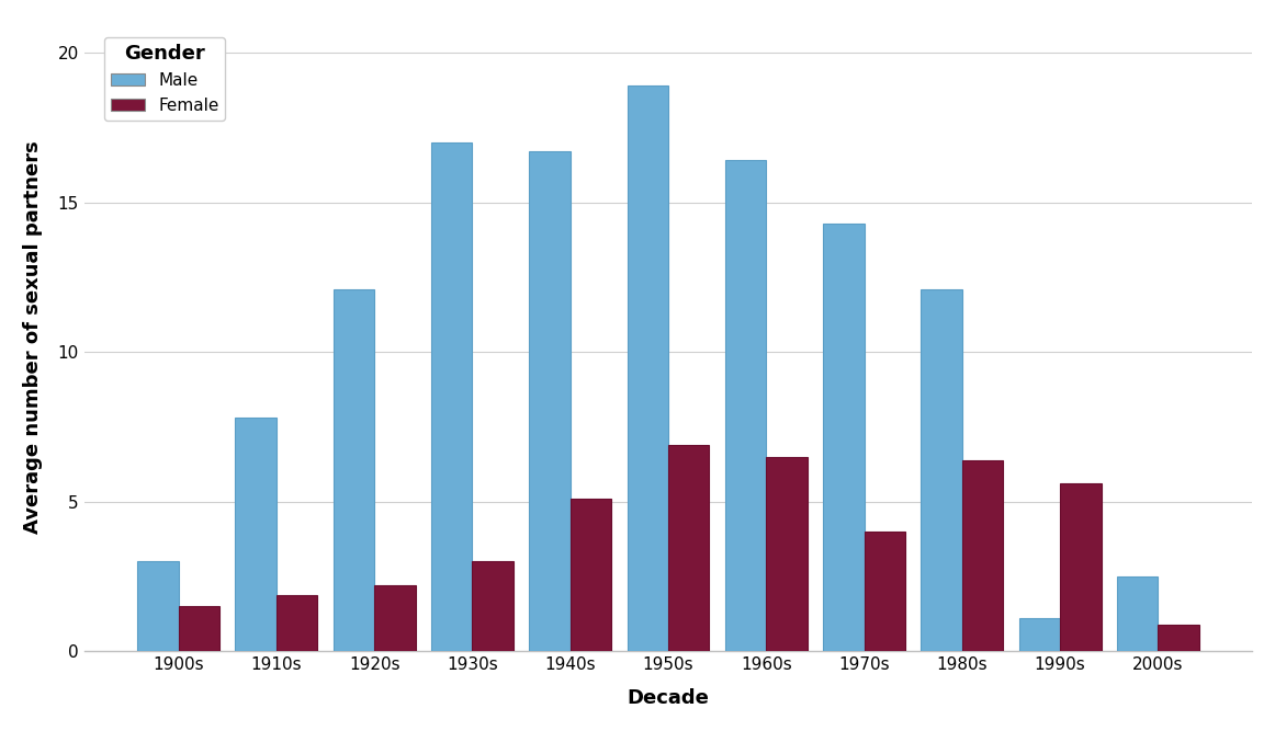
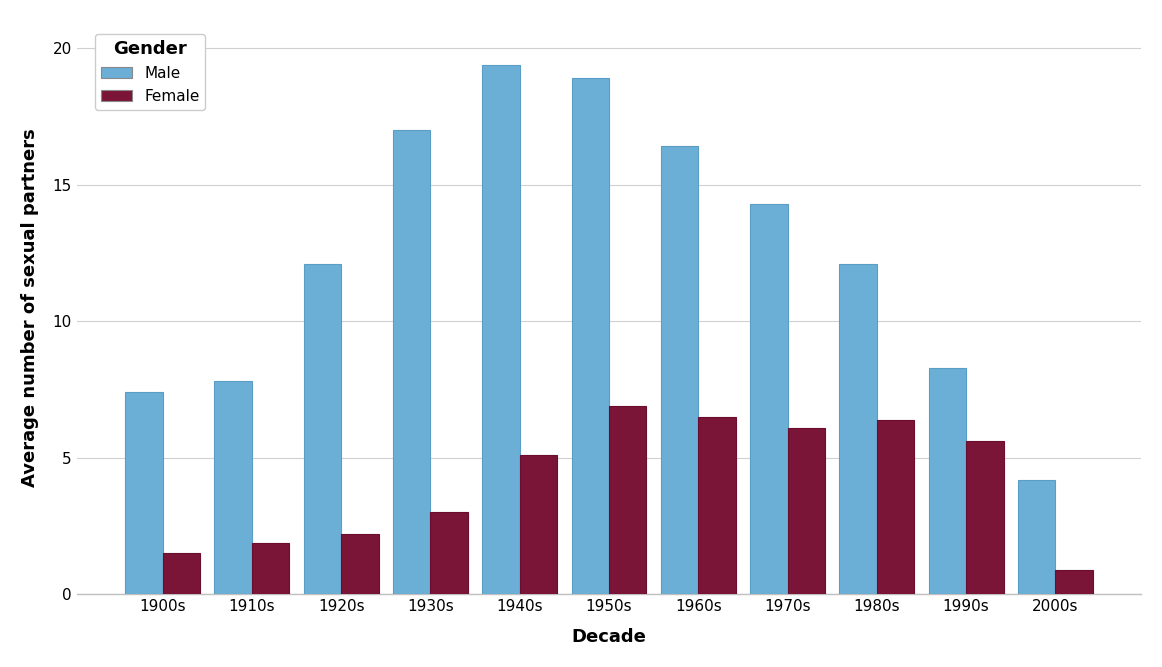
Male/1900s: 3.0 -> 7.4
Male/1940s: 16.7 -> 19.4
Female/1970s: 4.0 -> 6.1
Male/1990s: 1.1 -> 8.3
Male/2000s: 2.5 -> 4.2
